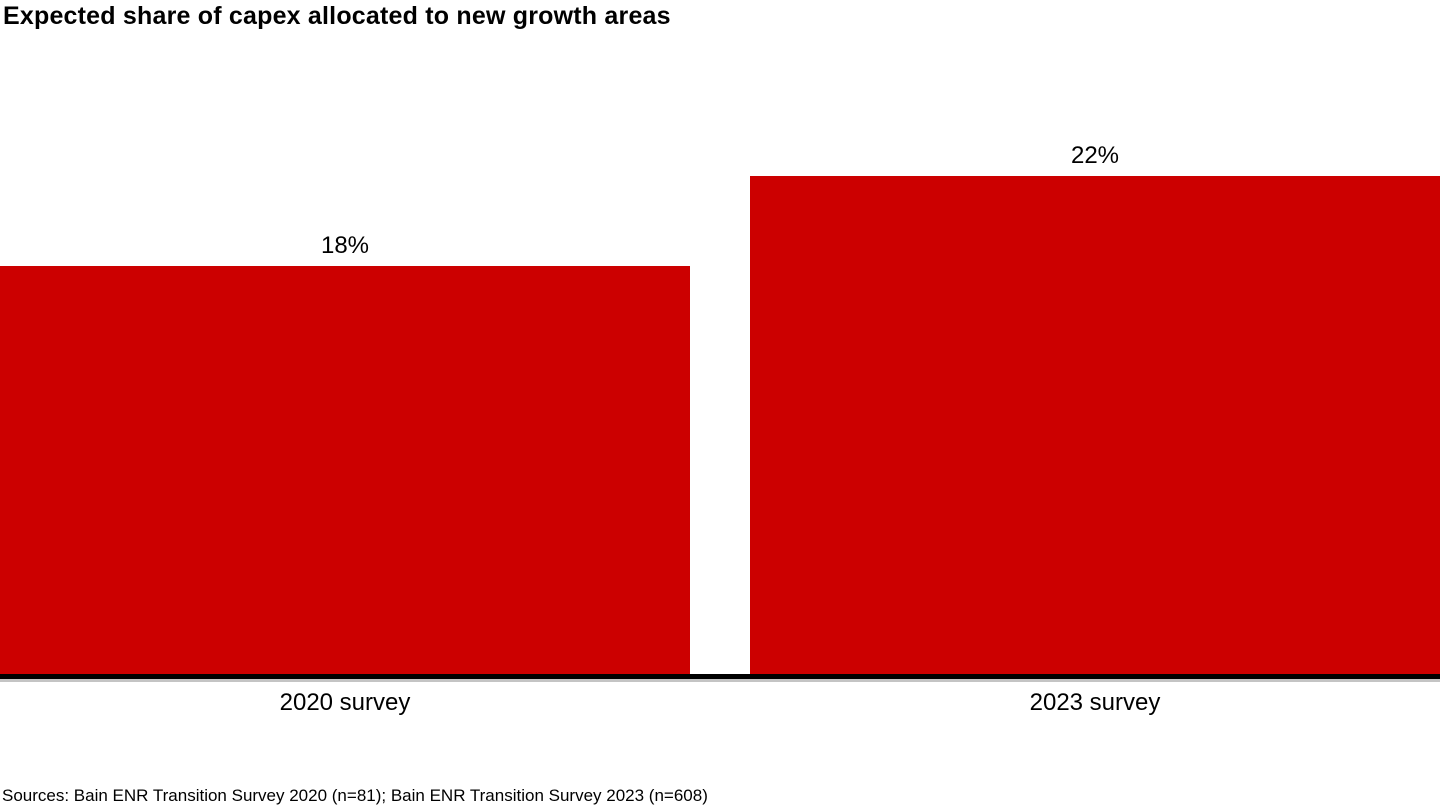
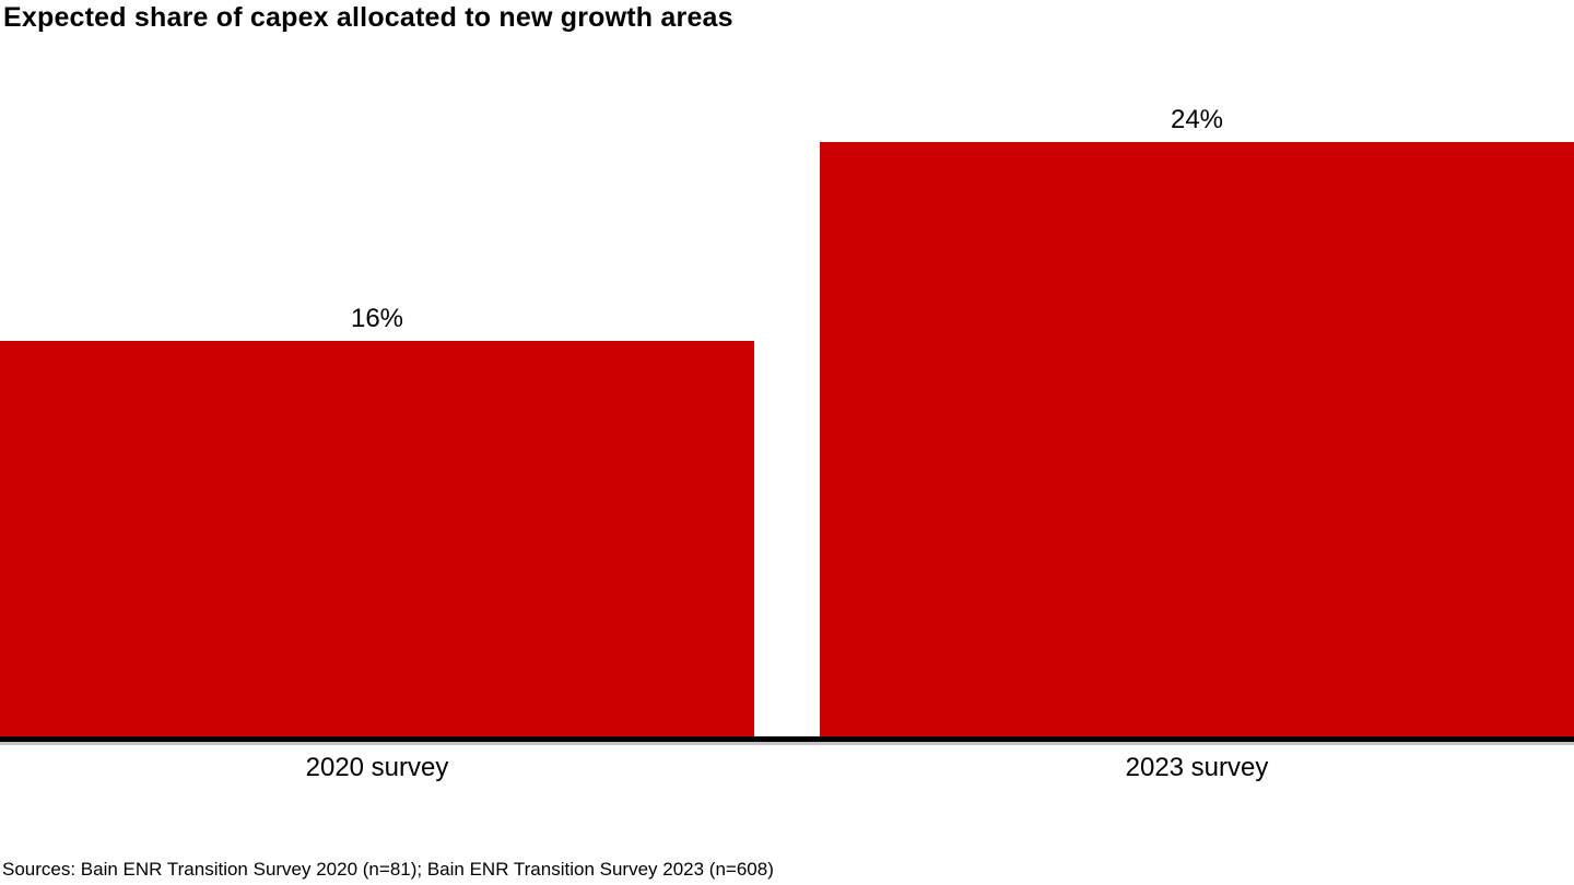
2020 survey: 18% -> 16%
2023 survey: 22% -> 24%
